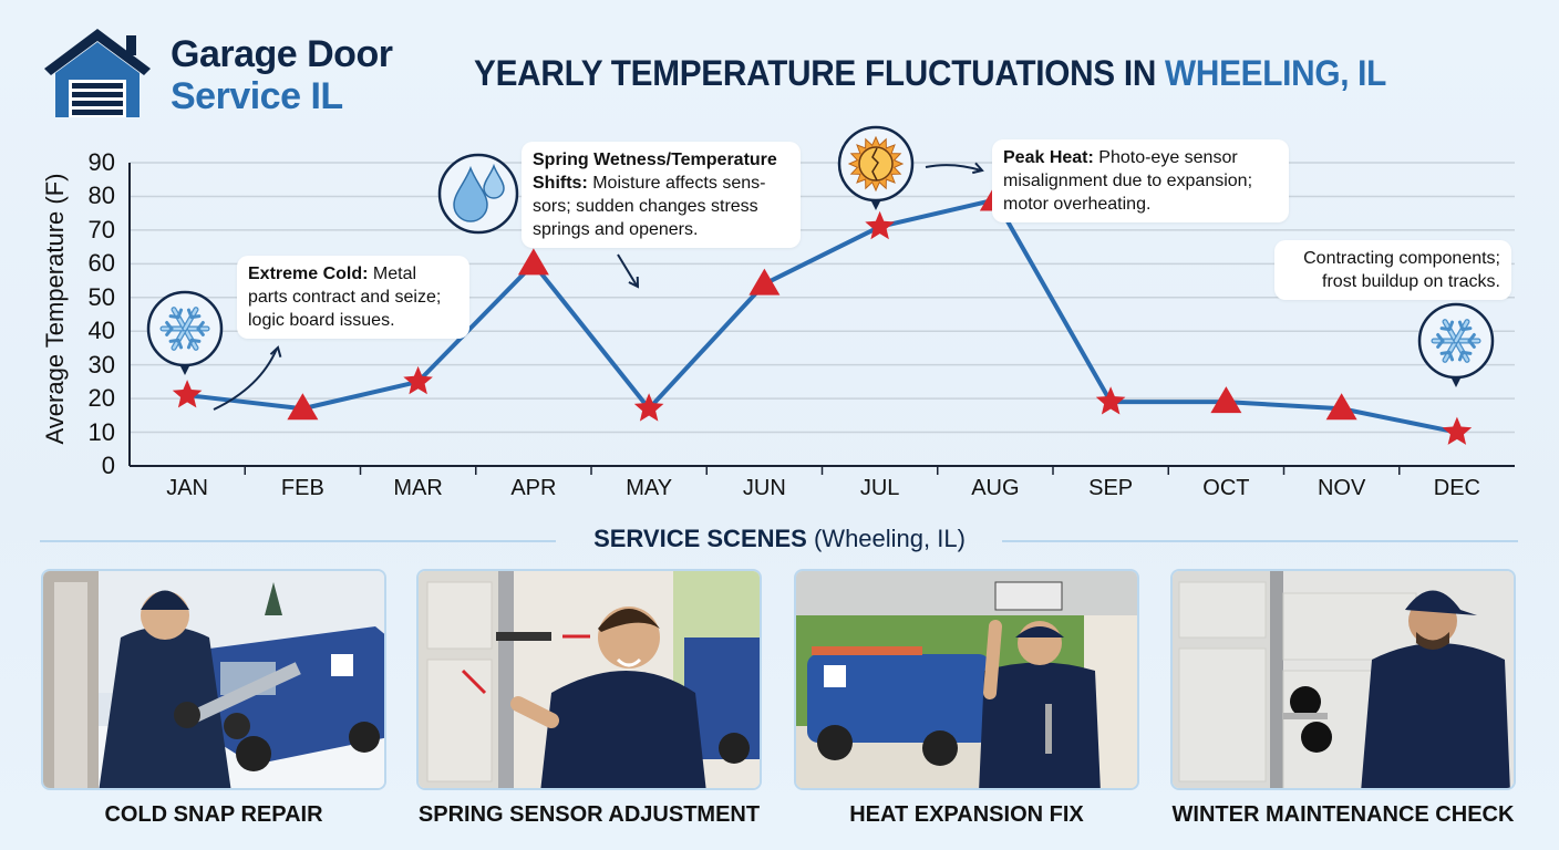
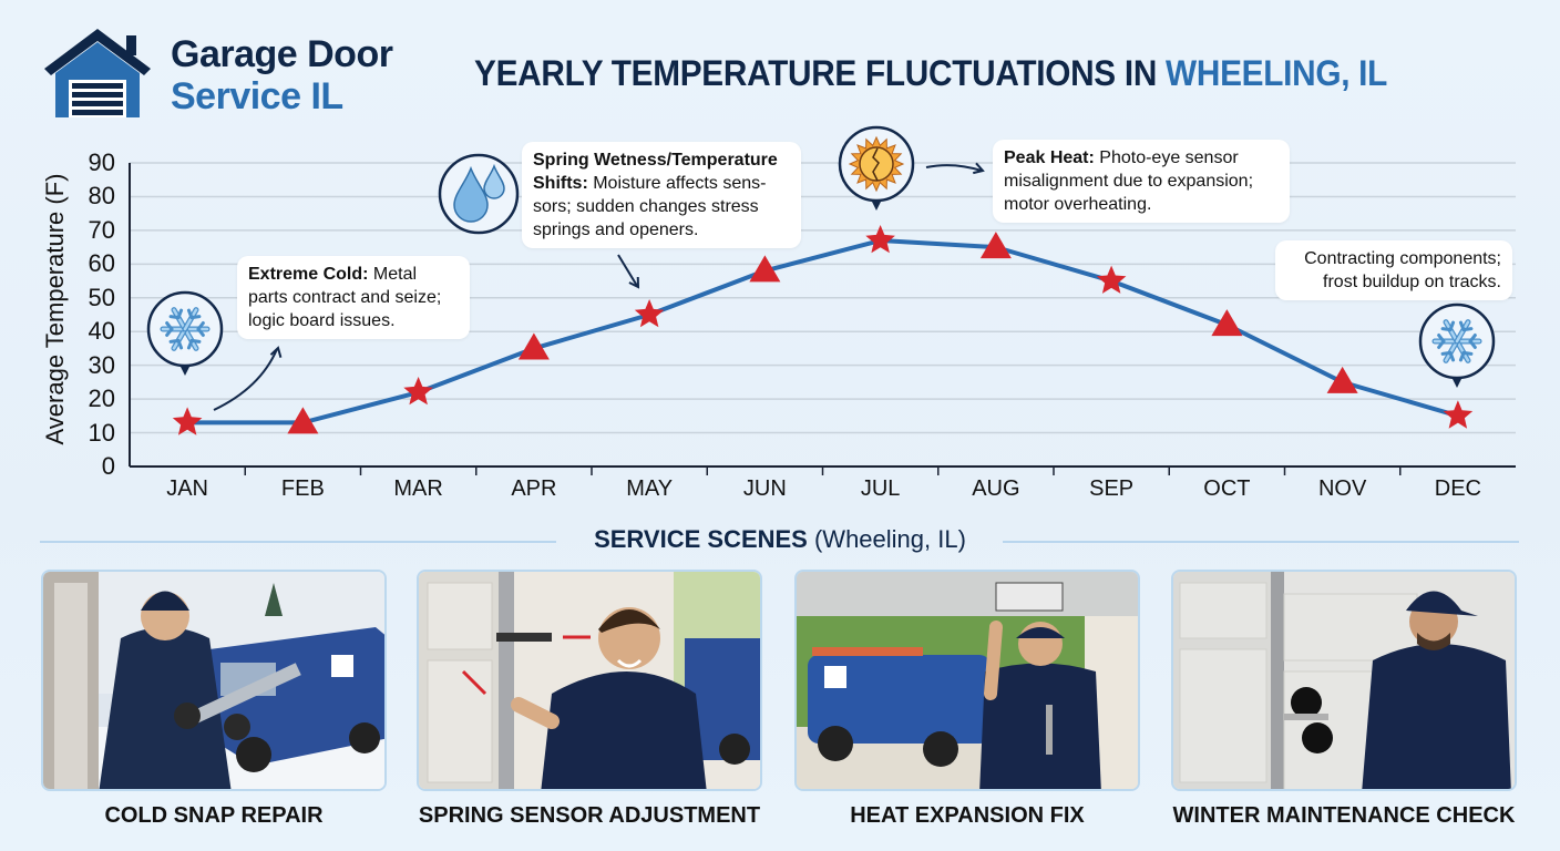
JAN: 21 -> 13
FEB: 17 -> 13
MAR: 25 -> 22
APR: 60 -> 35
MAY: 17 -> 45
JUN: 54 -> 58
JUL: 71 -> 67
AUG: 79 -> 65
SEP: 19 -> 55
OCT: 19 -> 42
NOV: 17 -> 25
DEC: 10 -> 15
